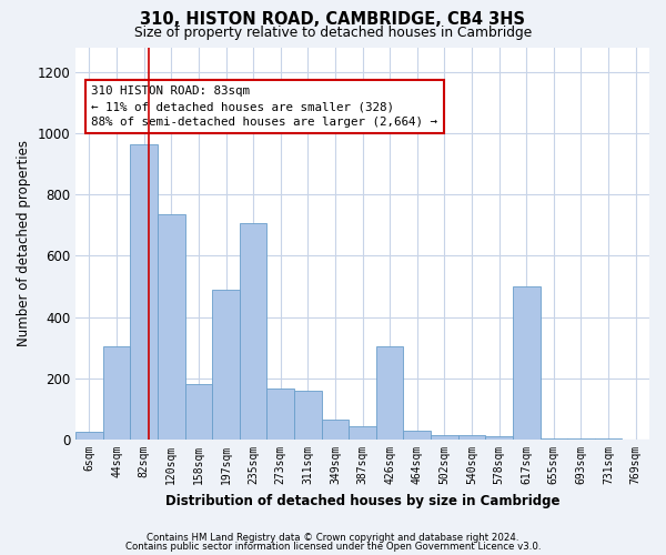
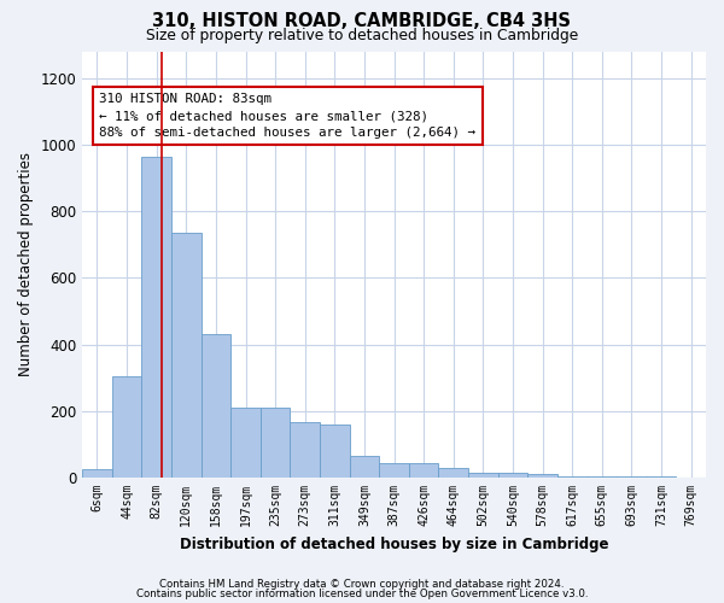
158sqm: 180 -> 430
197sqm: 490 -> 210
235sqm: 705 -> 210
426sqm: 305 -> 45
617sqm: 500 -> 5
